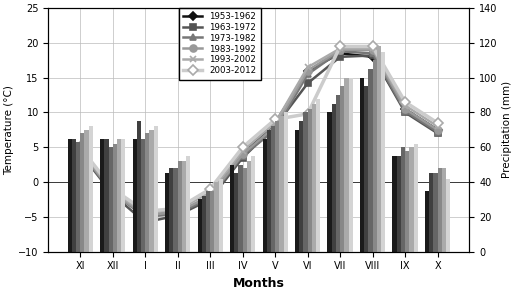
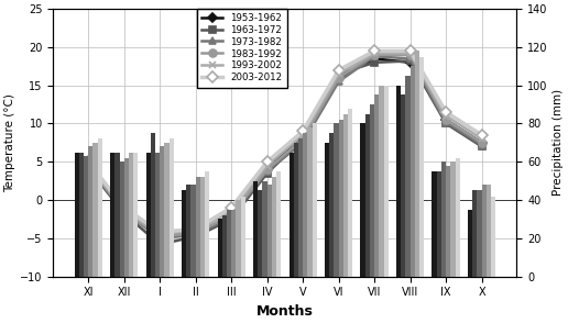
1963-1972/VI: 14.2 -> 16.5
2003-2012/VI: 9.8 -> 17.0
